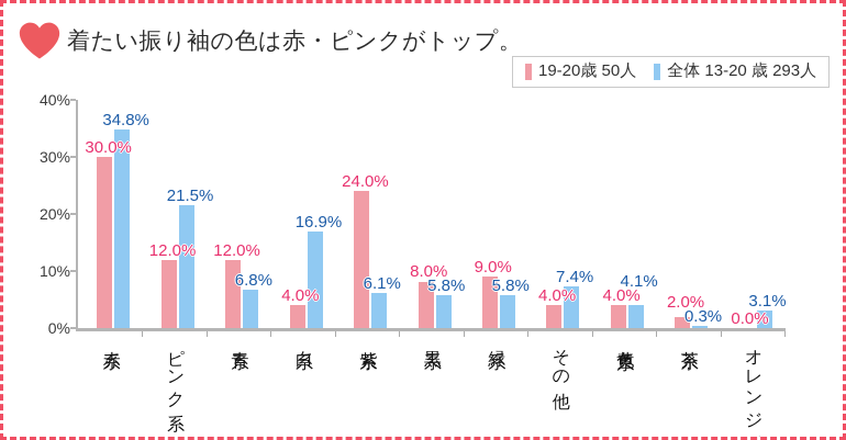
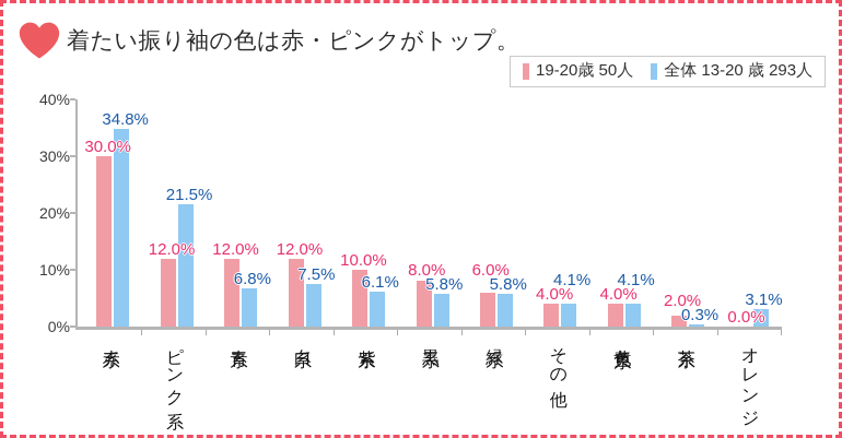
19-20歳 50人/白系: 4.0% -> 12.0%
全体 13-20 歳 293人/白系: 16.9% -> 7.5%
19-20歳 50人/紫系: 24.0% -> 10.0%
19-20歳 50人/緑系: 9.0% -> 6.0%
全体 13-20 歳 293人/その他: 7.4% -> 4.1%
